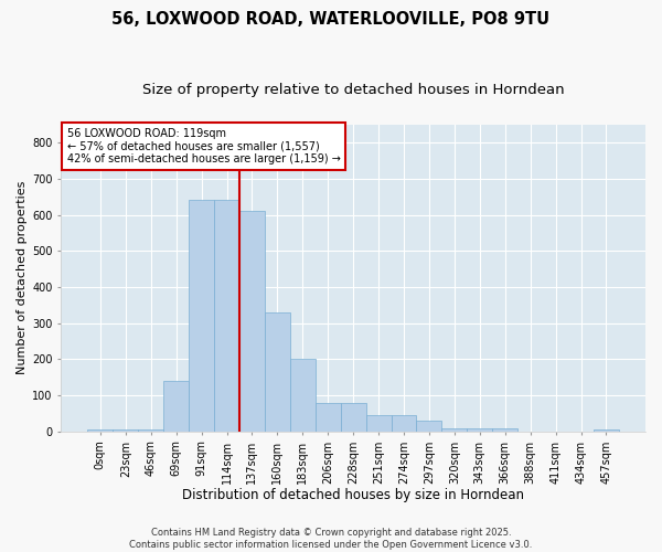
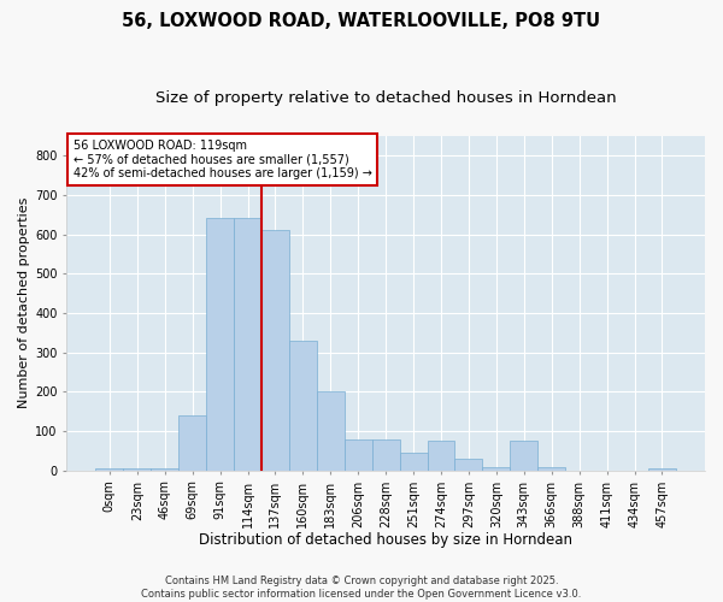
274sqm: 45 -> 75
343sqm: 10 -> 75
